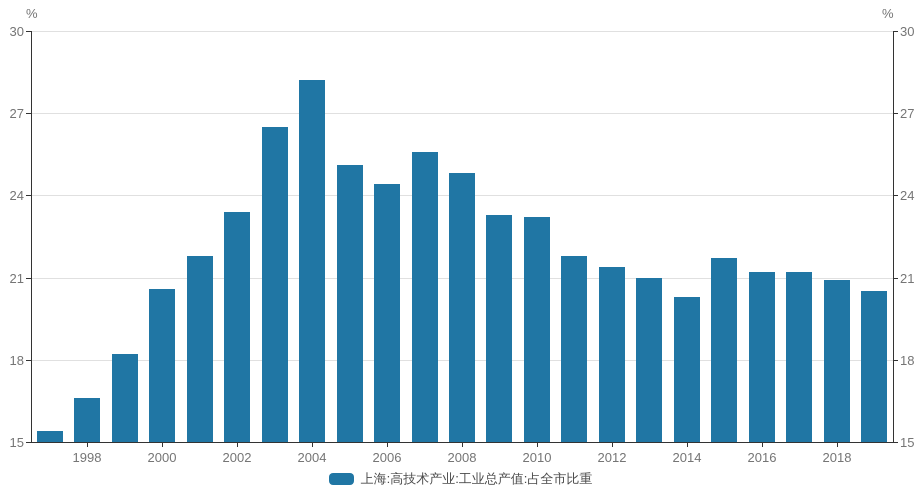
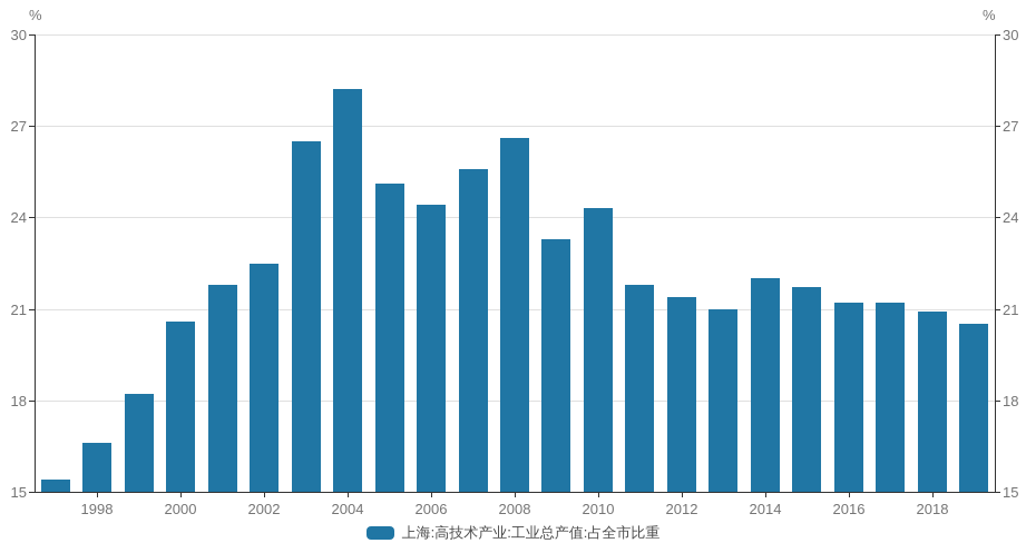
2002: 23.4 -> 22.5
2008: 24.8 -> 26.6
2010: 23.2 -> 24.3
2014: 20.3 -> 22.0
